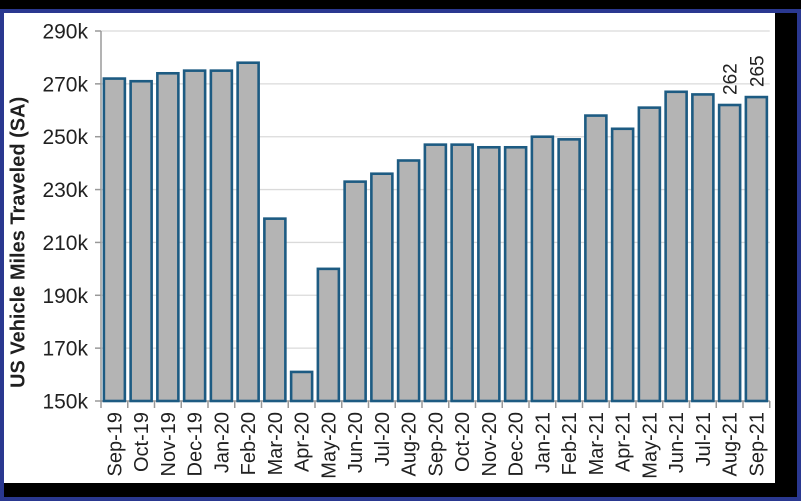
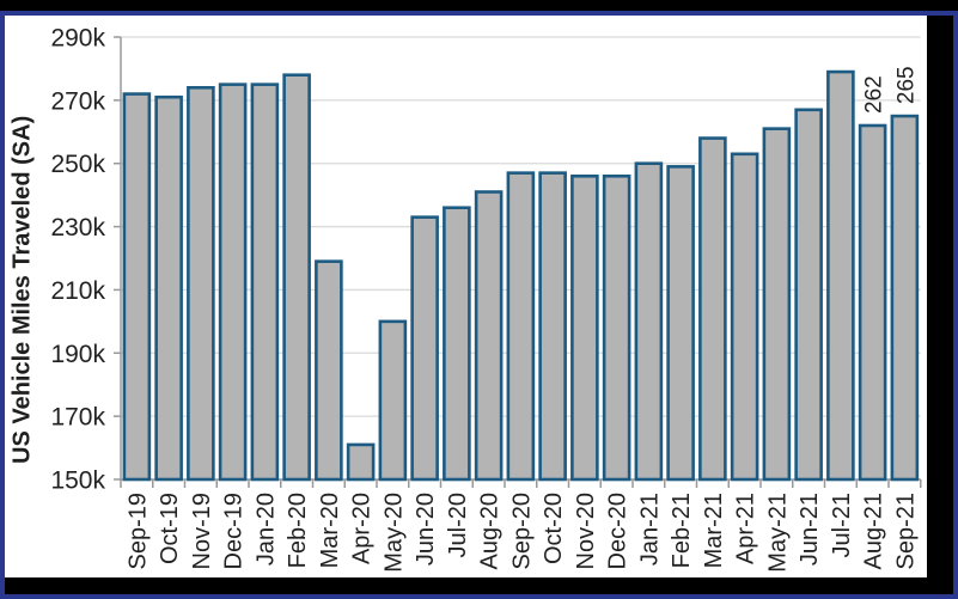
Jul-21: 266k -> 279k
